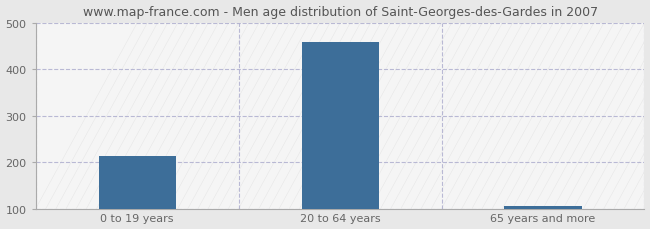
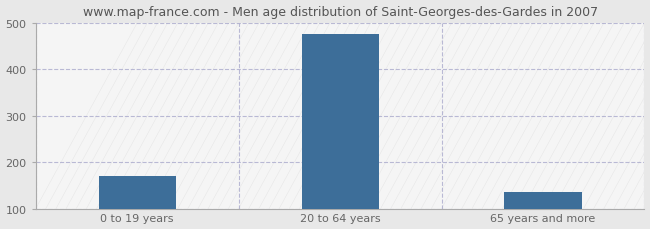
0 to 19 years: 213 -> 170
20 to 64 years: 459 -> 475
65 years and more: 106 -> 135
